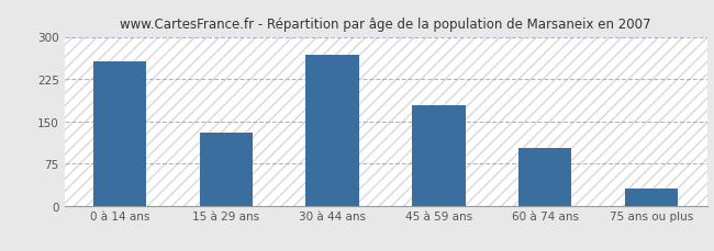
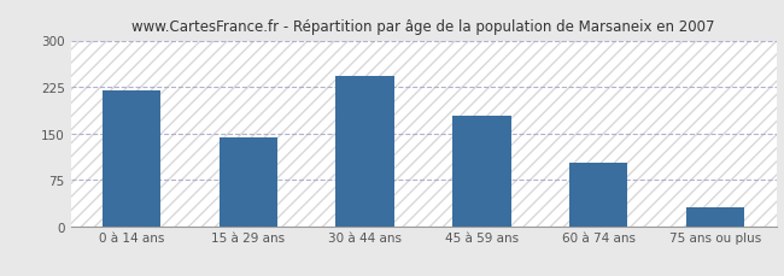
0 à 14 ans: 256 -> 220
15 à 29 ans: 130 -> 143
30 à 44 ans: 268 -> 242
